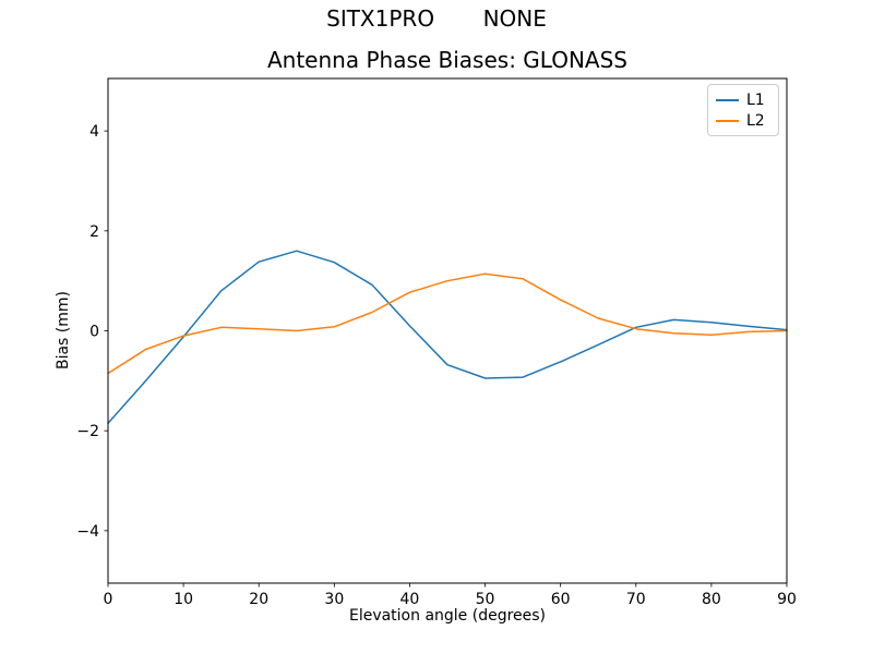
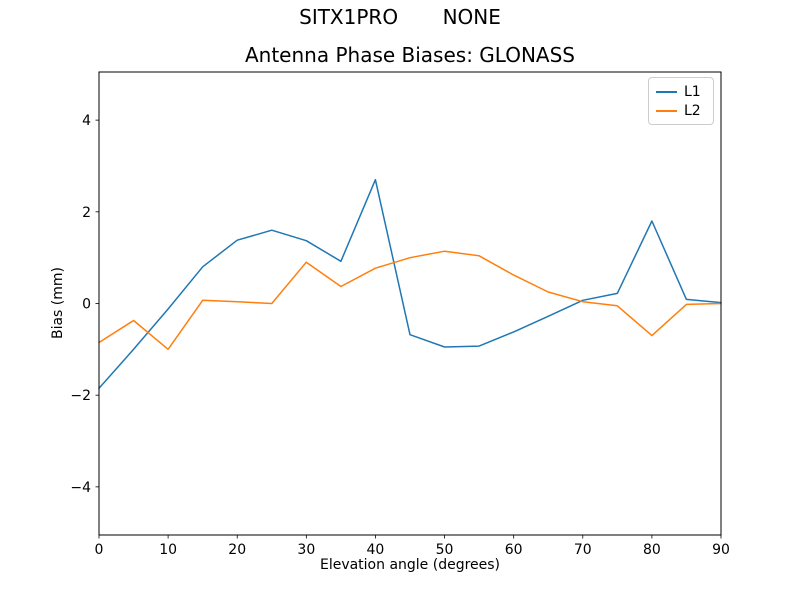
L2/10: -0.1 -> -1.0
L2/30: 0.1 -> 0.9
L1/40: 0.1 -> 2.7
L1/80: 0.2 -> 1.8
L2/80: -0.1 -> -0.7
